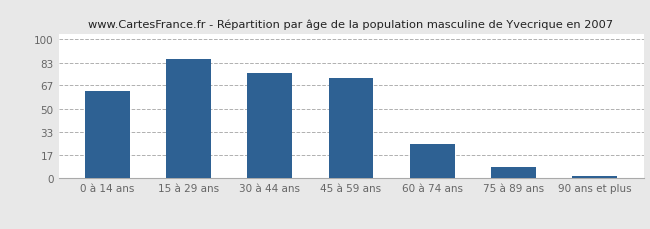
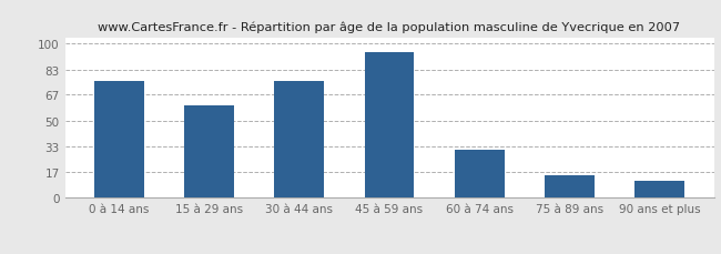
0 à 14 ans: 63 -> 76
15 à 29 ans: 86 -> 60
45 à 59 ans: 72 -> 94
60 à 74 ans: 25 -> 31
75 à 89 ans: 8 -> 15
90 ans et plus: 2 -> 11
